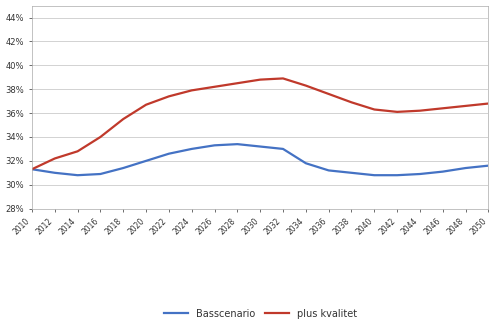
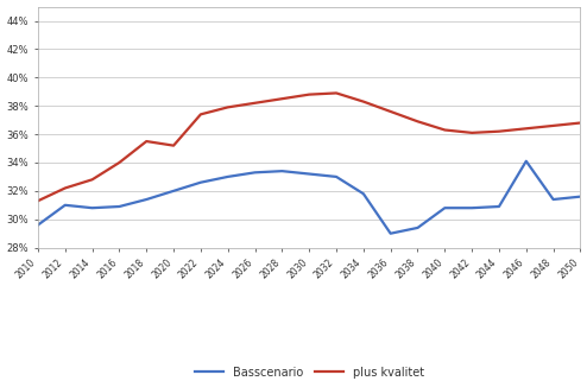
Basscenario/2010: 31.3% -> 29.6%
plus kvalitet/2020: 36.7% -> 35.2%
Basscenario/2036: 31.2% -> 29.0%
Basscenario/2038: 31.0% -> 29.4%
Basscenario/2046: 31.1% -> 34.1%
